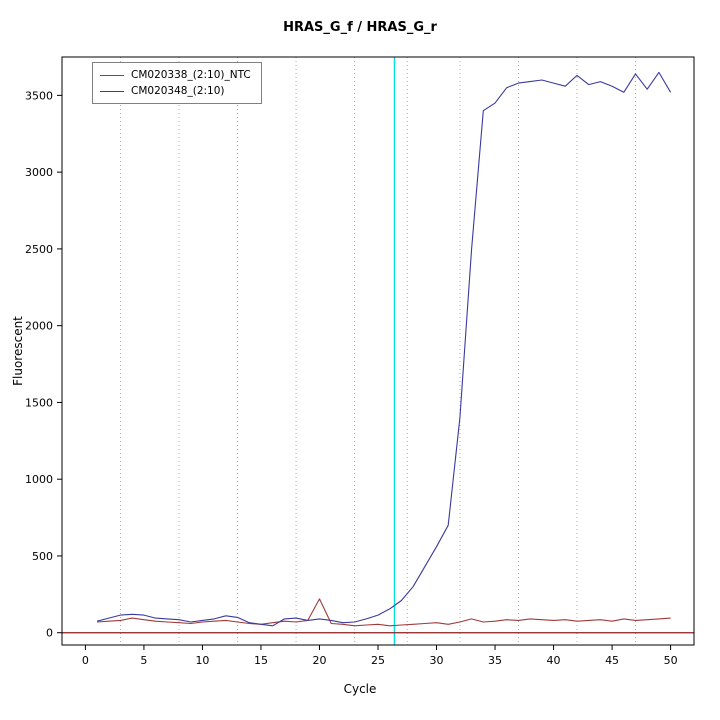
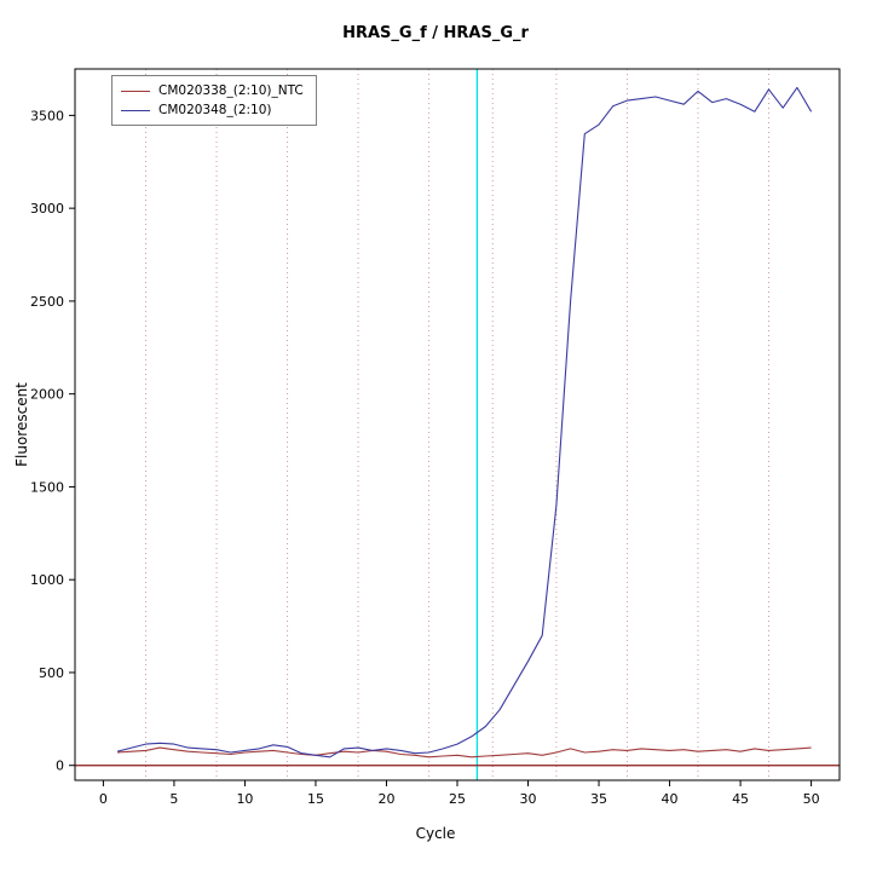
CM020338_(2:10)_NTC/20: 220 -> 80
